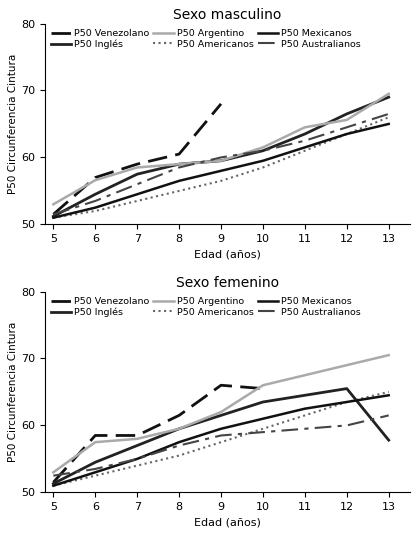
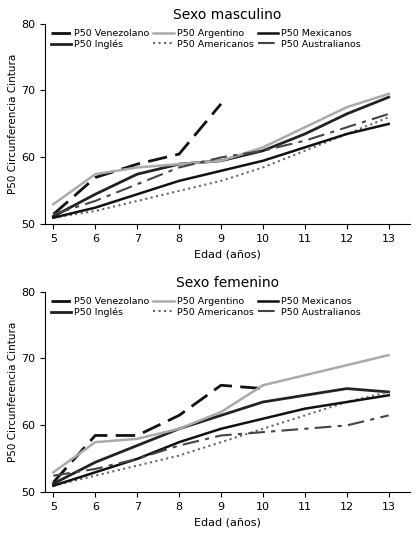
Sexo masculino/P50 Argentino/6: 56.6 -> 57.5
Sexo masculino/P50 Argentino/12: 65.6 -> 67.5
Sexo femenino/P50 Inglés/13: 57.8 -> 65.0
